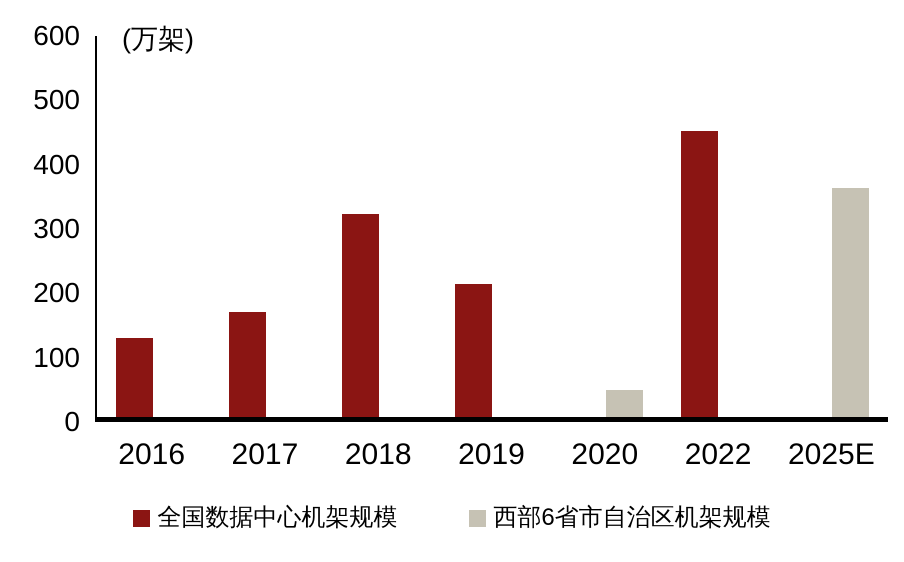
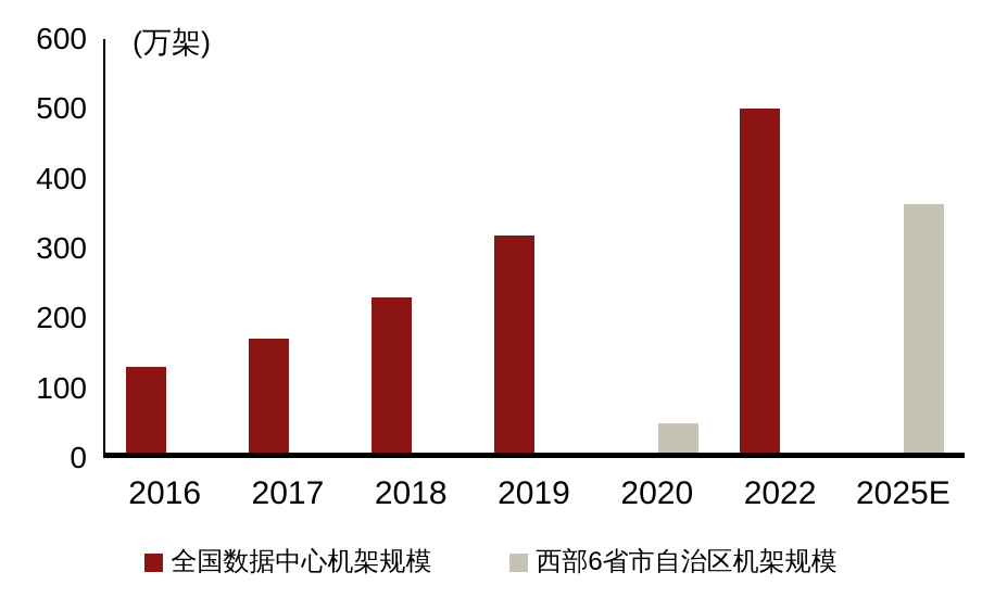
全国数据中心机架规模/2018: 320 -> 230
全国数据中心机架规模/2019: 210 -> 320
全国数据中心机架规模/2022: 450 -> 500
